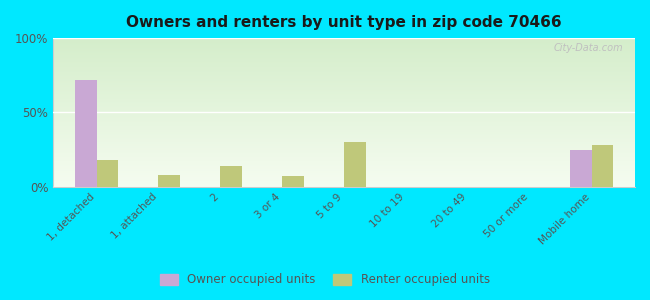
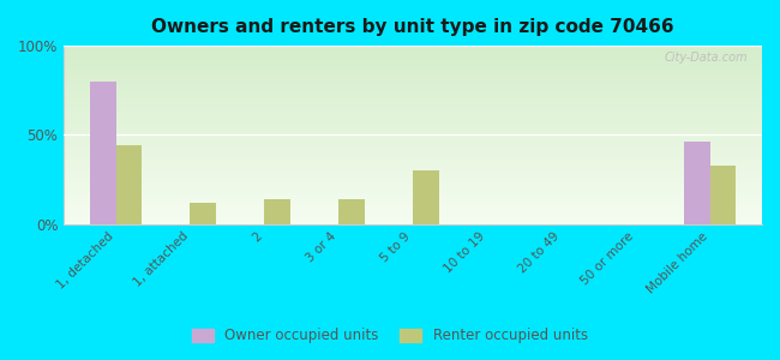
Owner occupied units/1, detached: 72% -> 80%
Renter occupied units/1, detached: 18% -> 44%
Renter occupied units/1, attached: 8% -> 12%
Renter occupied units/3 or 4: 7% -> 14%
Owner occupied units/Mobile home: 25% -> 46%
Renter occupied units/Mobile home: 28% -> 33%
